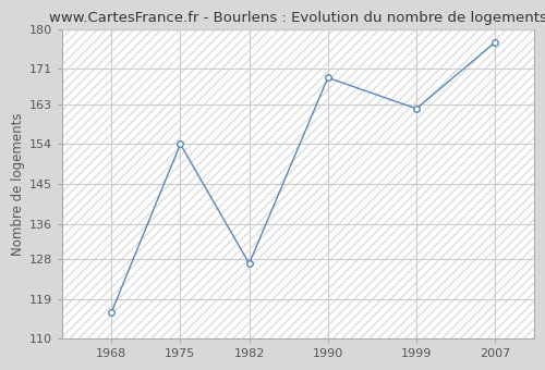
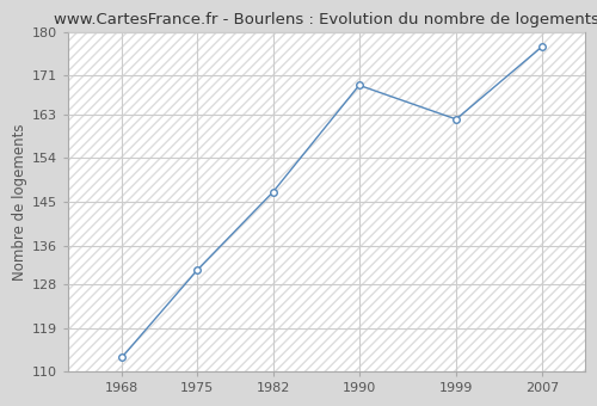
1968: 116 -> 113
1975: 154 -> 131
1982: 127 -> 147
